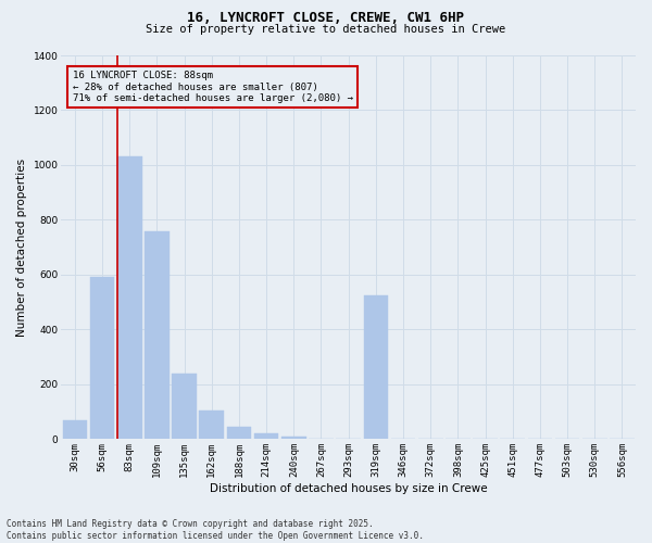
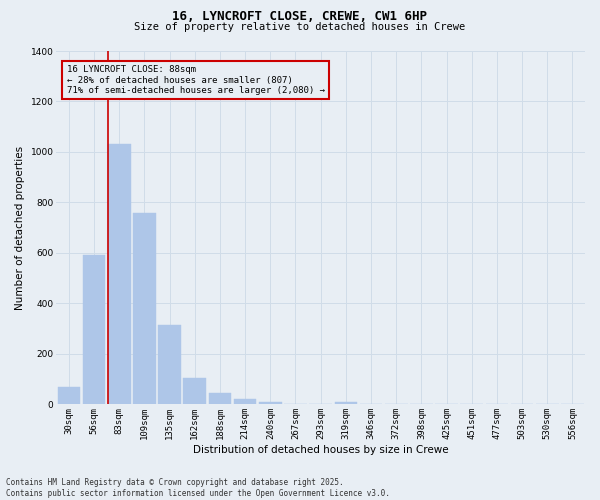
135sqm: 240 -> 315
319sqm: 525 -> 10
